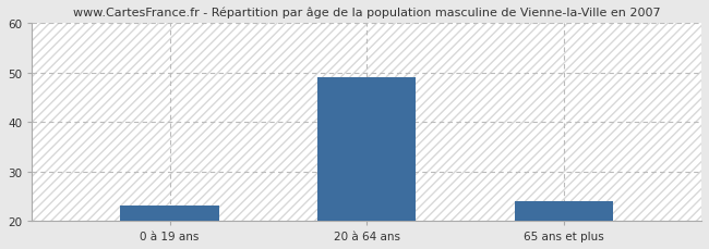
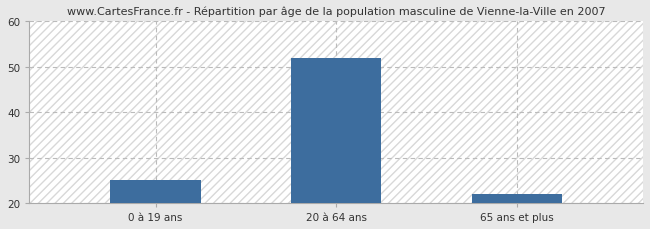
0 à 19 ans: 23 -> 25
20 à 64 ans: 49 -> 52
65 ans et plus: 24 -> 22
